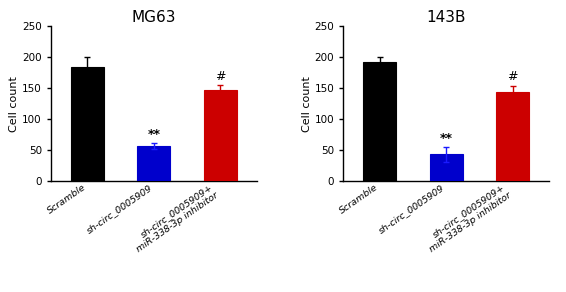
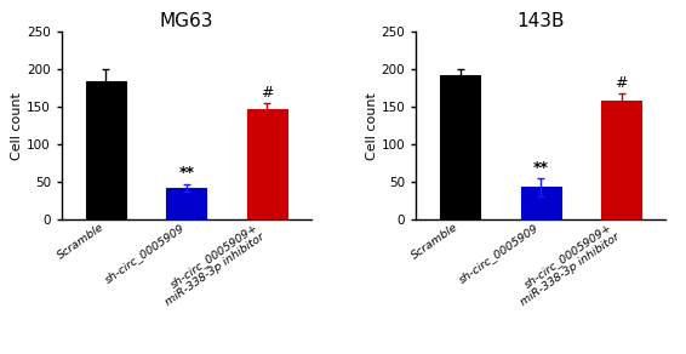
MG63/sh-circ_0005909: 56 -> 42
143B/sh-circ_0005909+ miR-338-3p inhibitor: 144 -> 158
